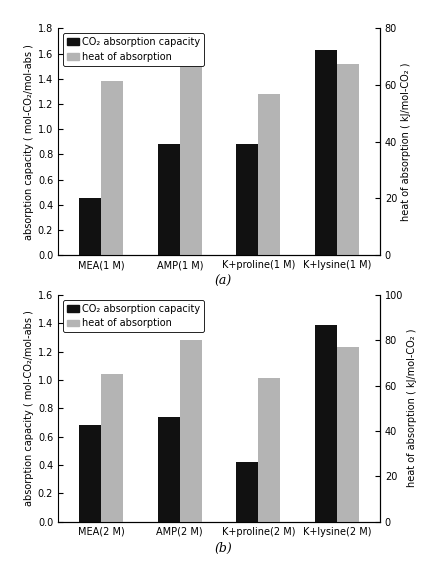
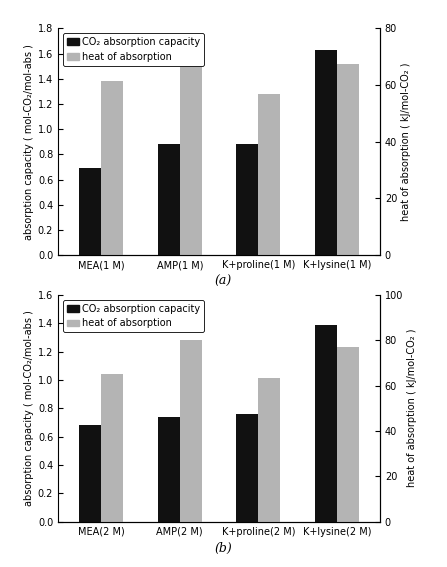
CO₂ absorption capacity/MEA(1 M): 0.45 -> 0.69
CO₂ absorption capacity/K+proline(2 M): 0.42 -> 0.76
